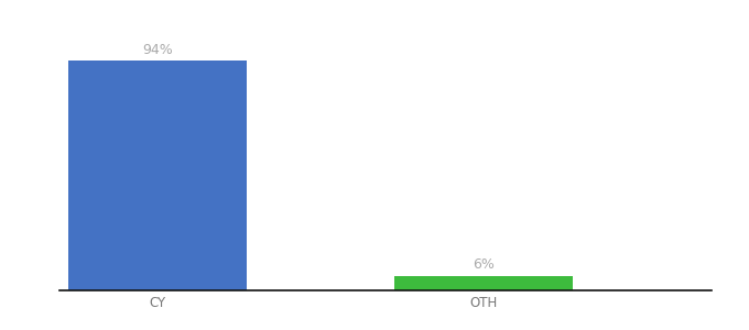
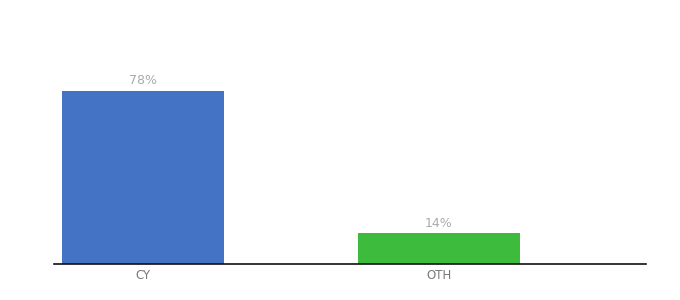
CY: 94% -> 78%
OTH: 6% -> 14%
